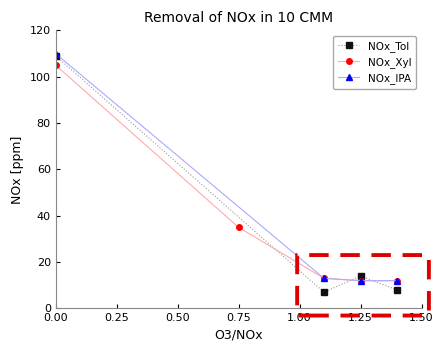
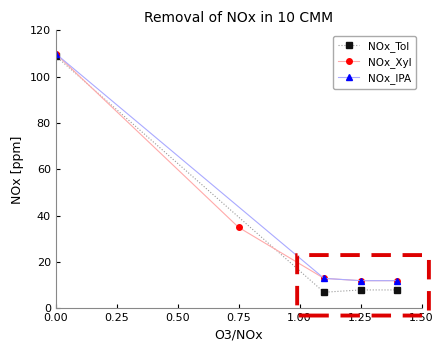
NOx_Xyl/0.00: 105 -> 110
NOx_Tol/1.25: 14 -> 8
